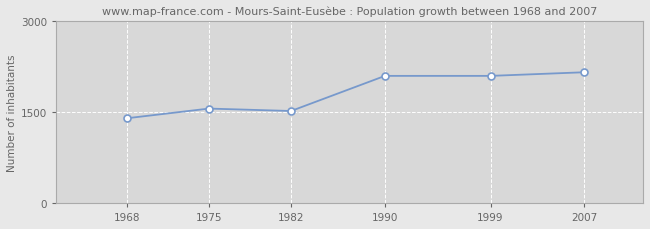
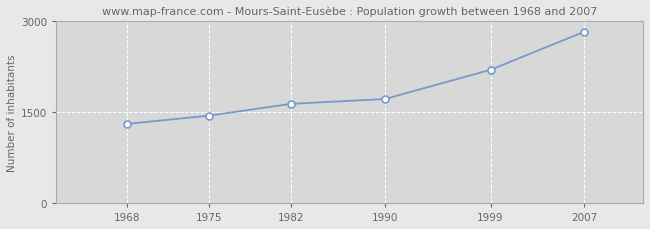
1968: 1400 -> 1310
1975: 1560 -> 1440
1982: 1520 -> 1640
1990: 2100 -> 1720
1999: 2100 -> 2200
2007: 2160 -> 2830
